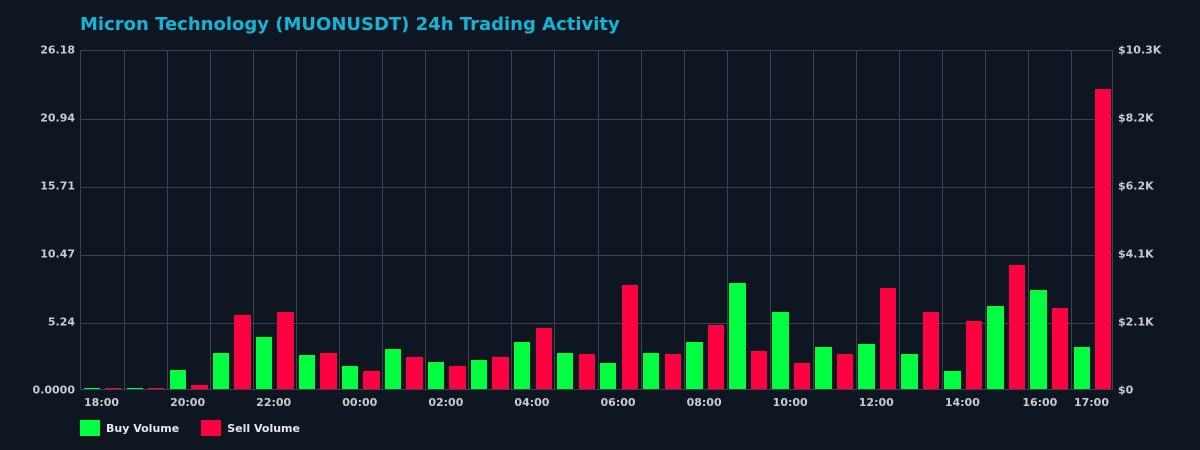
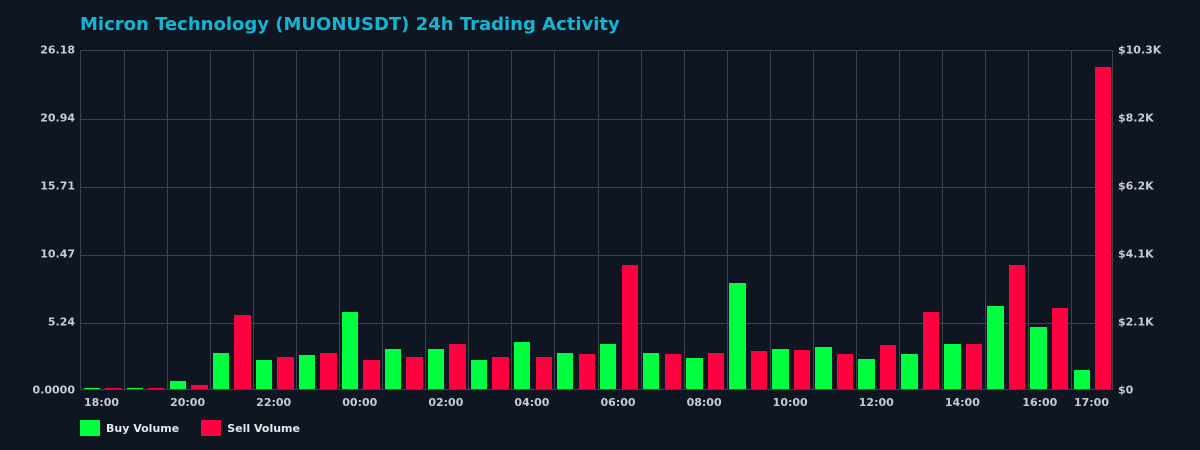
Buy Volume/20:00: 1.5 -> 0.6
Buy Volume/22:00: 4.0 -> 2.2
Sell Volume/22:00: 5.9 -> 2.5
Buy Volume/00:00: 1.8 -> 5.9
Sell Volume/00:00: 1.4 -> 2.2
Buy Volume/02:00: 2.1 -> 3.1
Sell Volume/02:00: 1.8 -> 3.5
Sell Volume/04:00: 4.7 -> 2.5
Buy Volume/06:00: 2.0 -> 3.5
Sell Volume/06:00: 8.0 -> 9.6
Buy Volume/08:00: 3.6 -> 2.4
Sell Volume/08:00: 4.9 -> 2.8
Buy Volume/10:00: 5.9 -> 3.1
Sell Volume/10:00: 2.0 -> 3.0
Buy Volume/12:00: 3.5 -> 2.3
Sell Volume/12:00: 7.8 -> 3.4
Buy Volume/14:00: 1.4 -> 3.5
Sell Volume/14:00: 5.2 -> 3.5
Buy Volume/16:00: 7.6 -> 4.8
Buy Volume/17:00: 3.2 -> 1.5
Sell Volume/17:00: 23.1 -> 24.8
